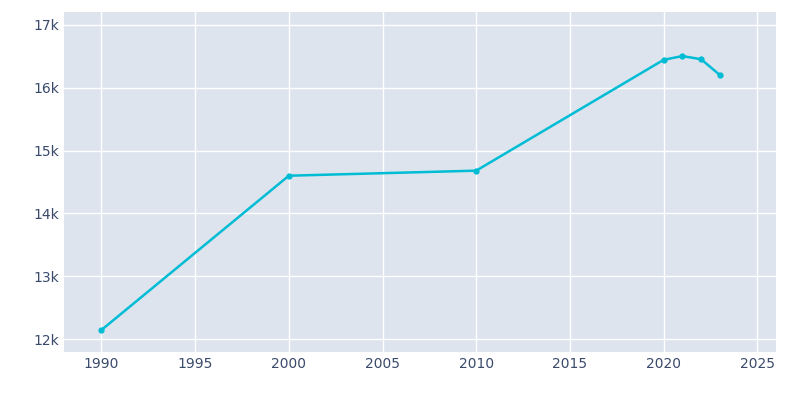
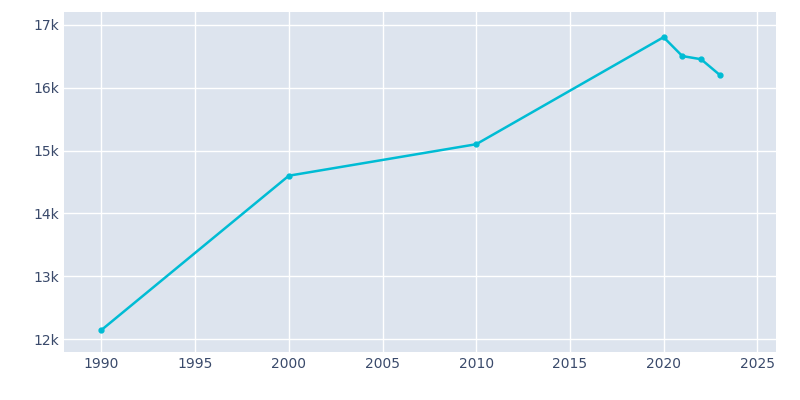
2010: 14.68k -> 15.10k
2020: 16.44k -> 16.80k
